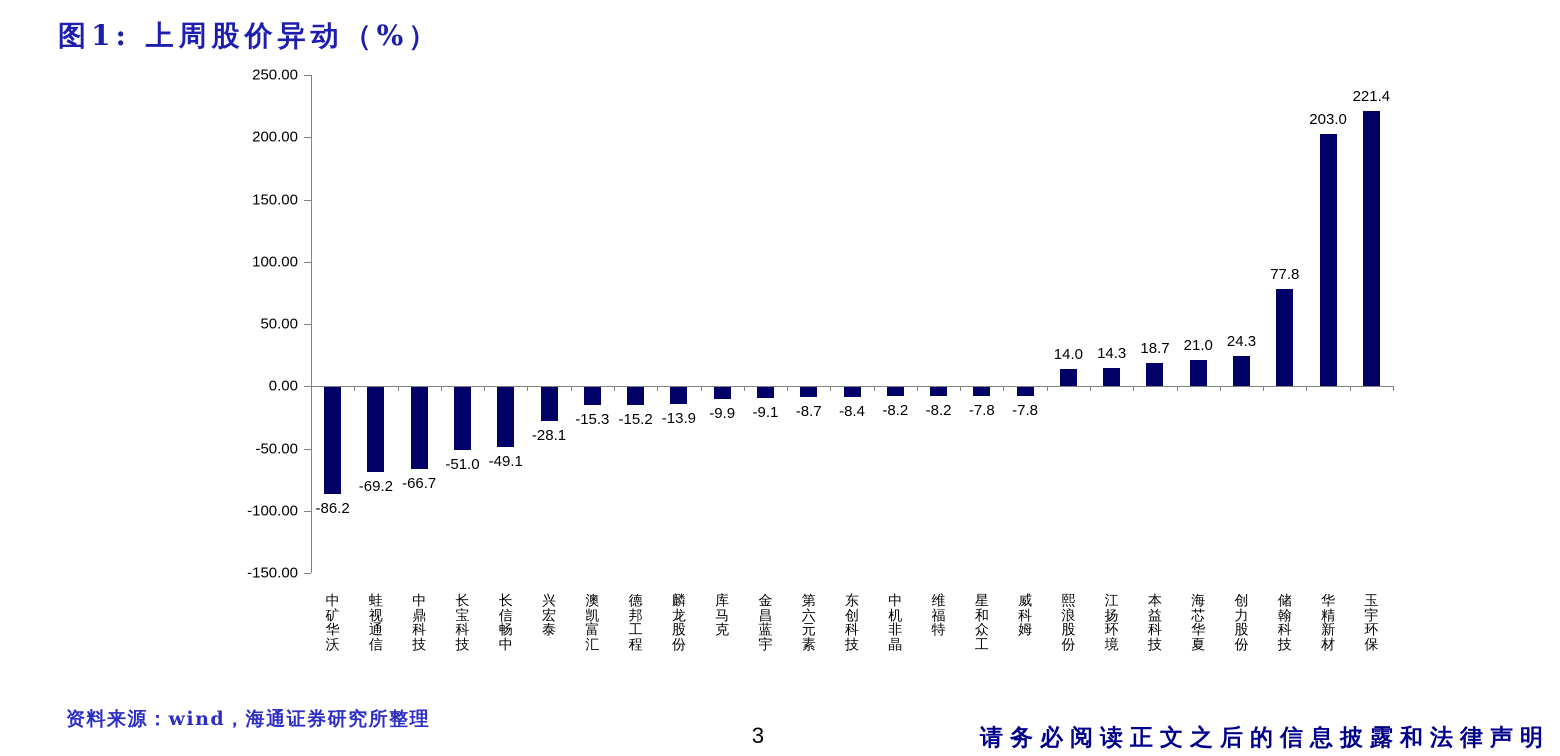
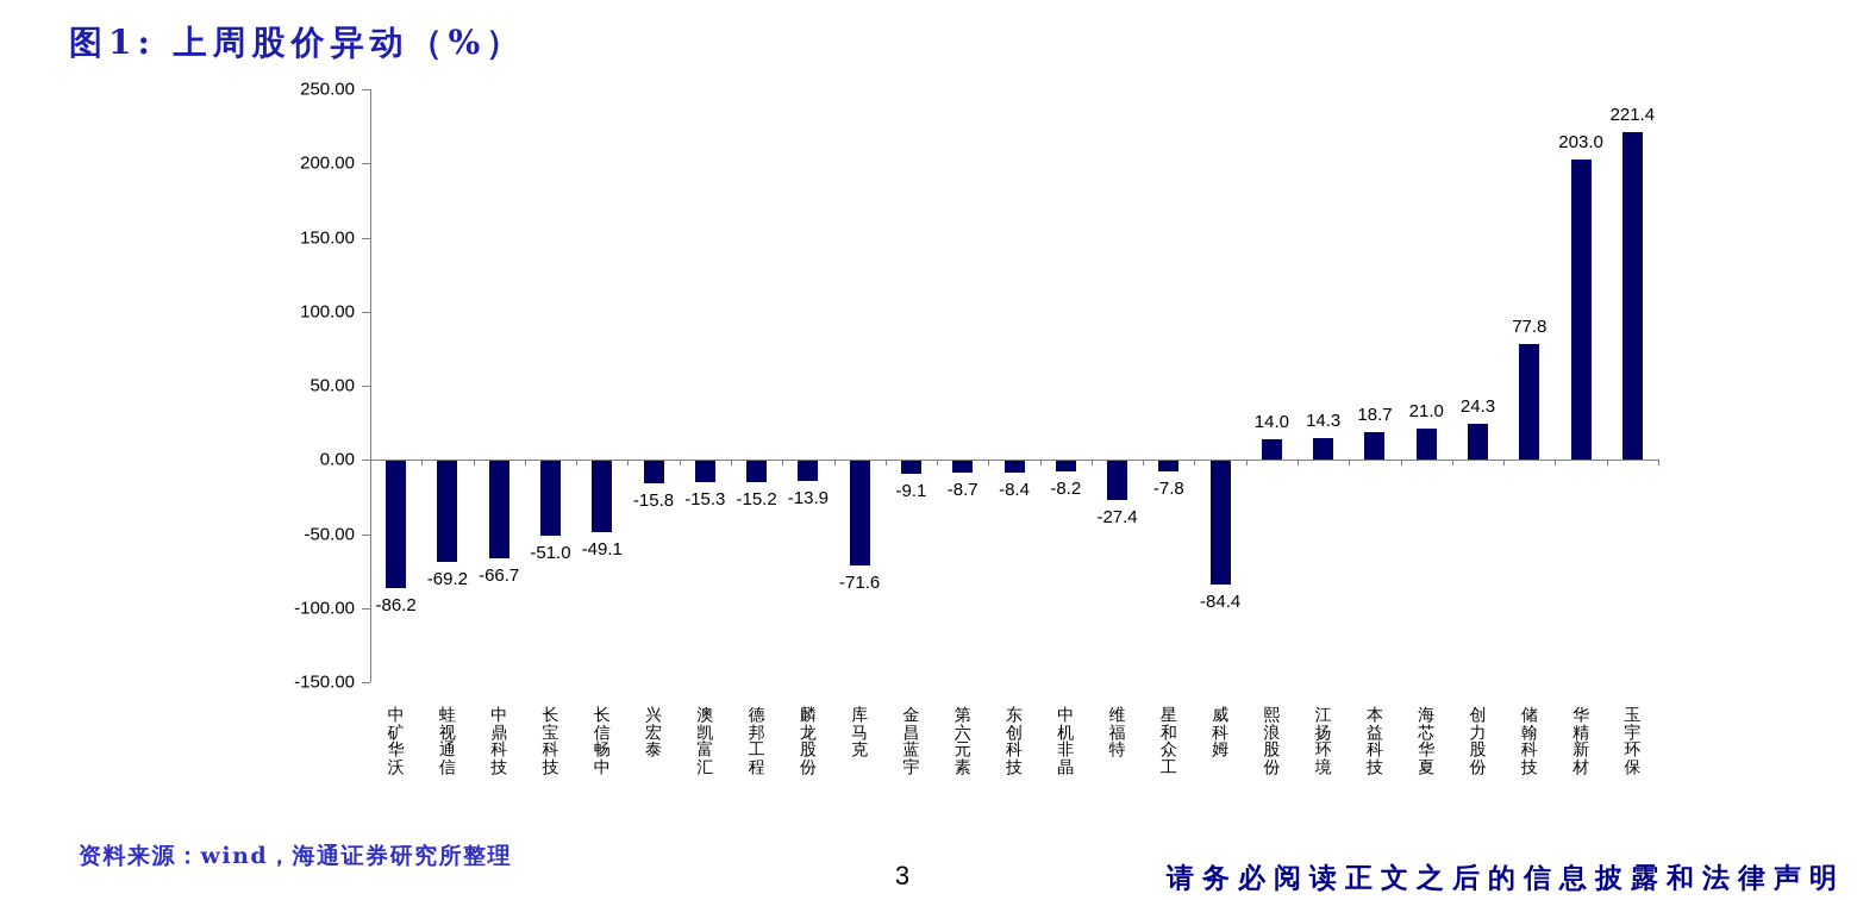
兴宏泰: -28.1 -> -15.8
库马克: -9.9 -> -71.6
维福特: -8.2 -> -27.4
威科姆: -7.8 -> -84.4
